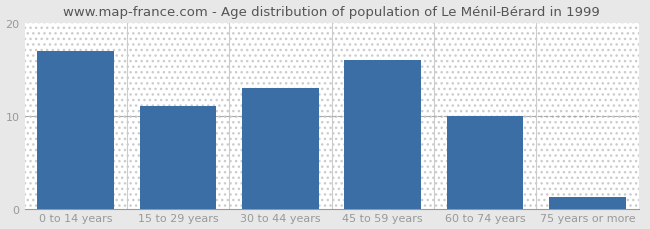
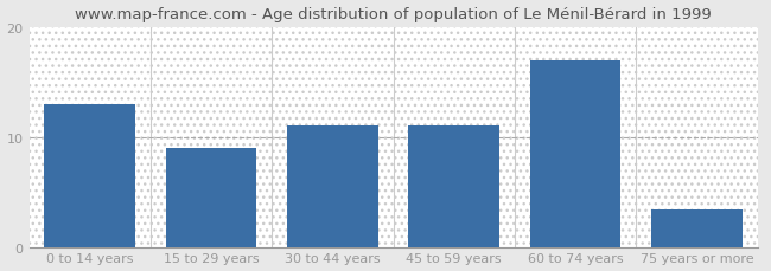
0 to 14 years: 17.0 -> 13.0
15 to 29 years: 11.0 -> 9.0
30 to 44 years: 13.0 -> 11.0
45 to 59 years: 16.0 -> 11.0
60 to 74 years: 10.0 -> 17.0
75 years or more: 1.2 -> 3.4
